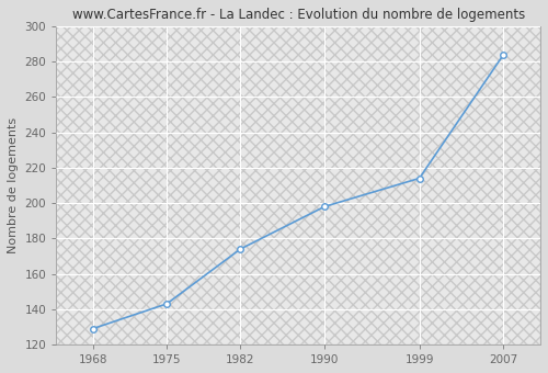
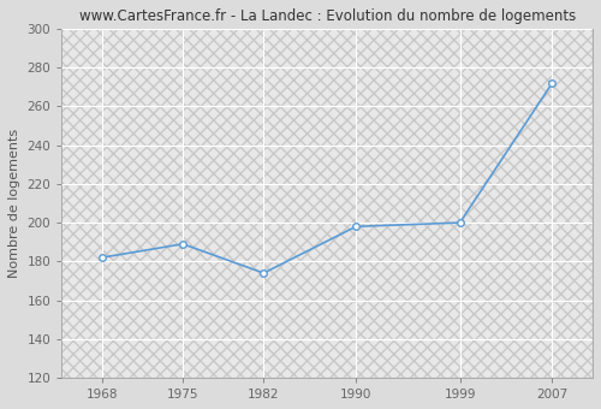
1968: 129 -> 182
1975: 143 -> 189
1999: 214 -> 200
2007: 284 -> 272
